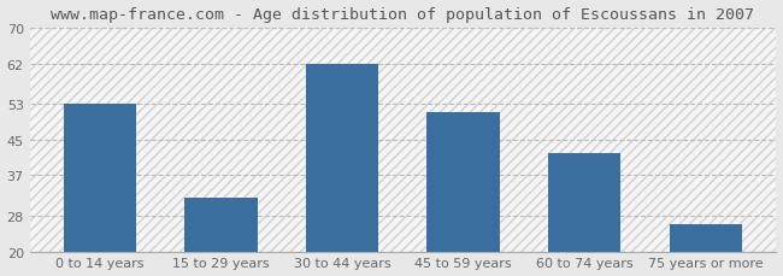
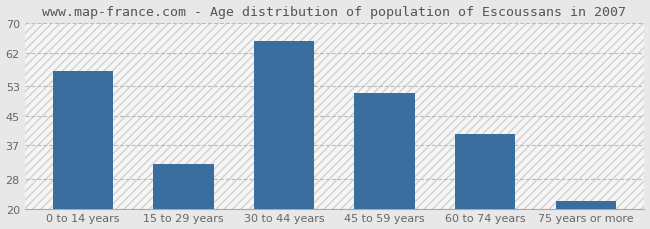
0 to 14 years: 53 -> 57
30 to 44 years: 62 -> 65
60 to 74 years: 42 -> 40
75 years or more: 26 -> 22
